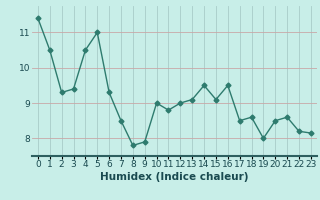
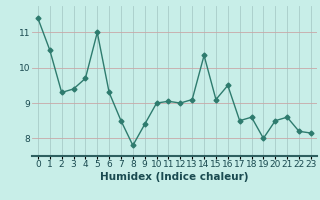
4: 10.50 -> 9.70
9: 7.90 -> 8.40
11: 8.80 -> 9.05
14: 9.50 -> 10.35
